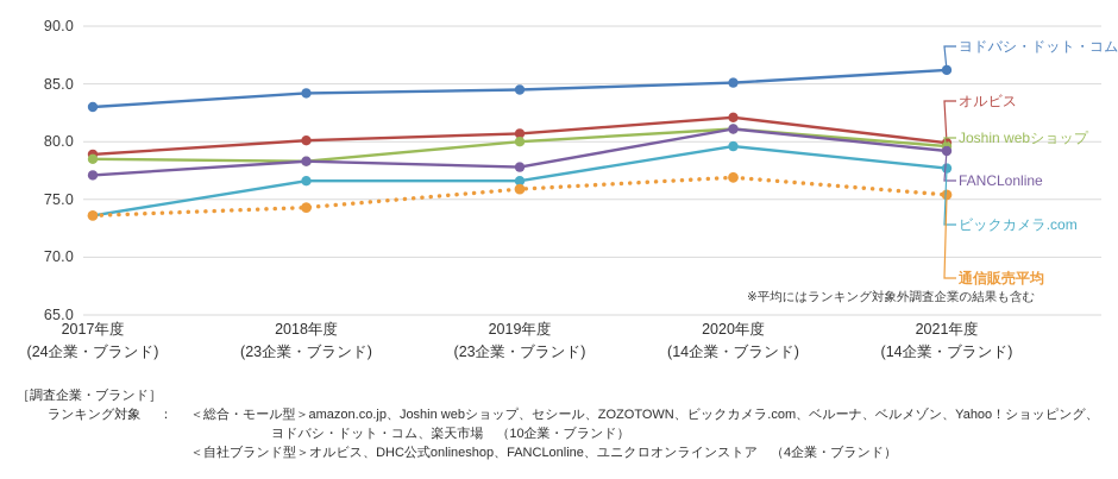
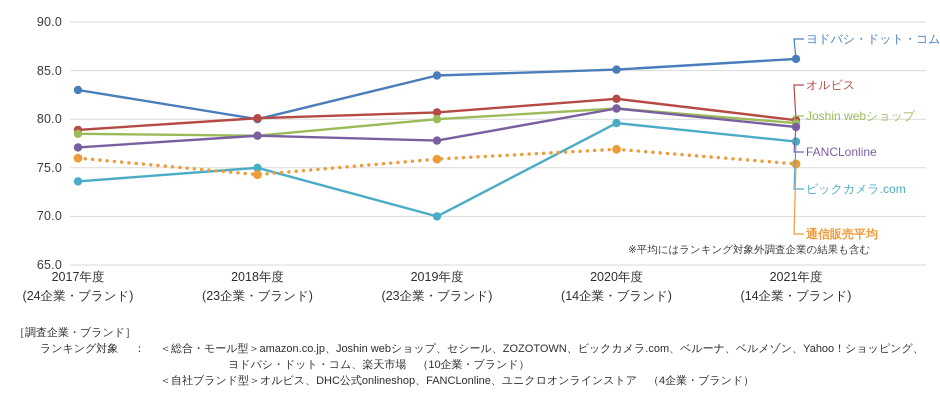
通信販売平均/2017年度: 74 -> 76
ヨドバシ・ドット・コム/2018年度: 84 -> 80
ビックカメラ.com/2018年度: 77 -> 75
ビックカメラ.com/2019年度: 77 -> 70
